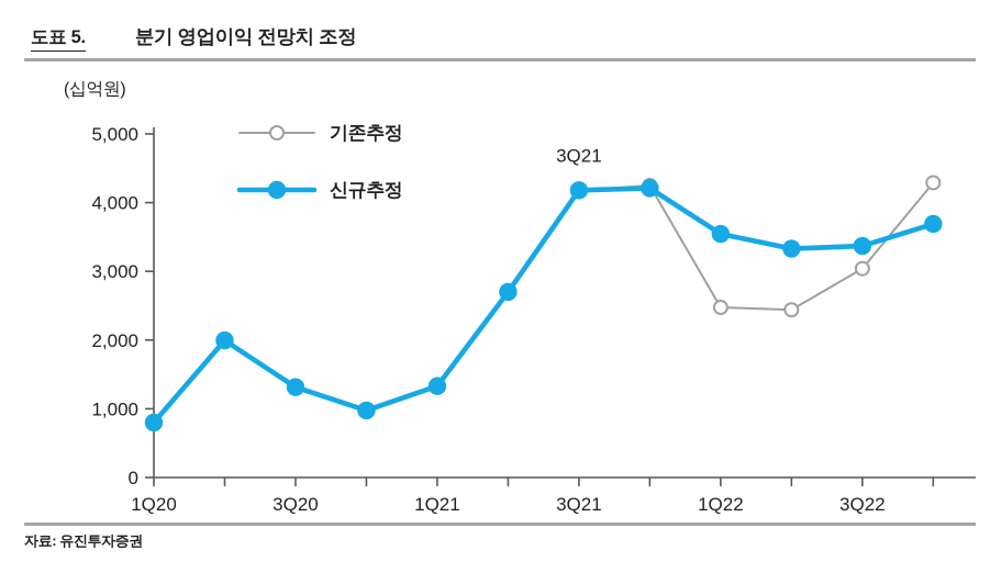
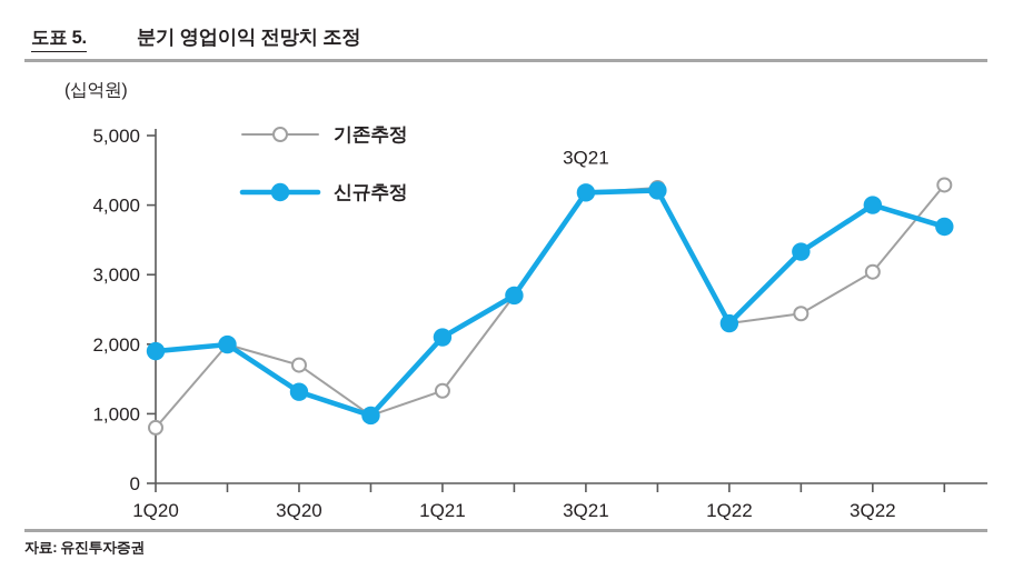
신규추정/1Q20: 800 -> 1900
기존추정/3Q20: 1300 -> 1700
신규추정/1Q21: 1300 -> 2100
기존추정/1Q22: 2500 -> 2300
신규추정/1Q22: 3500 -> 2300
신규추정/3Q22: 3400 -> 4000
